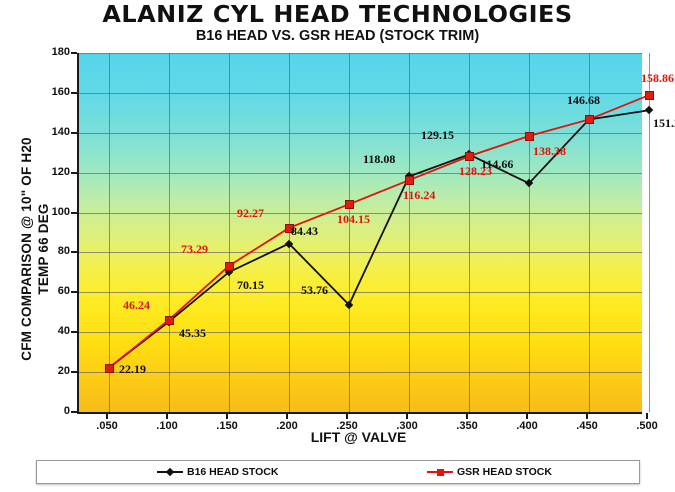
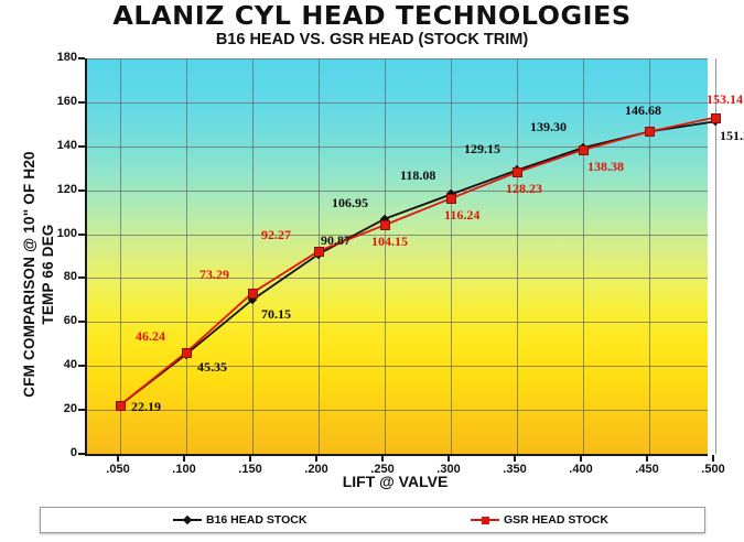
B16 HEAD STOCK/.200: 84.43 -> 90.87
B16 HEAD STOCK/.250: 53.76 -> 106.95
B16 HEAD STOCK/.400: 114.66 -> 139.30
GSR HEAD STOCK/.500: 158.86 -> 153.14
